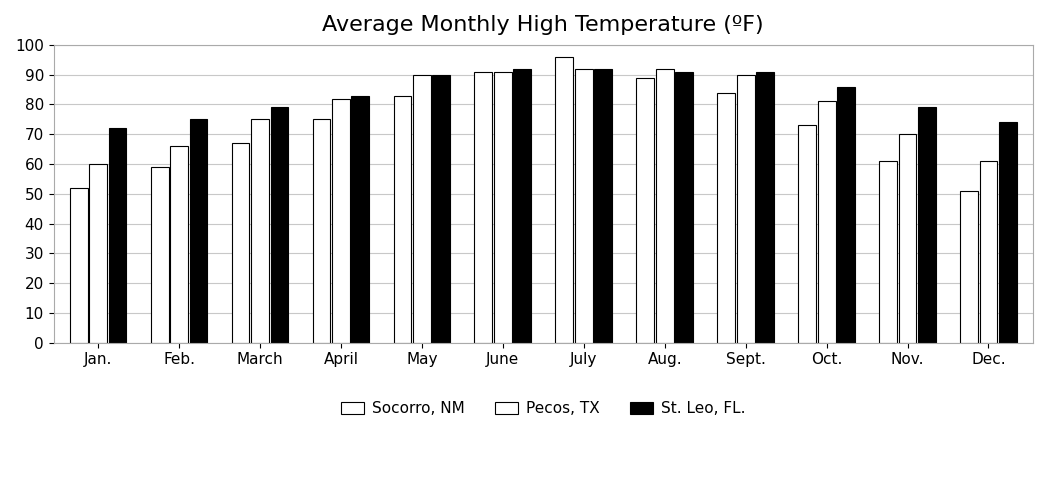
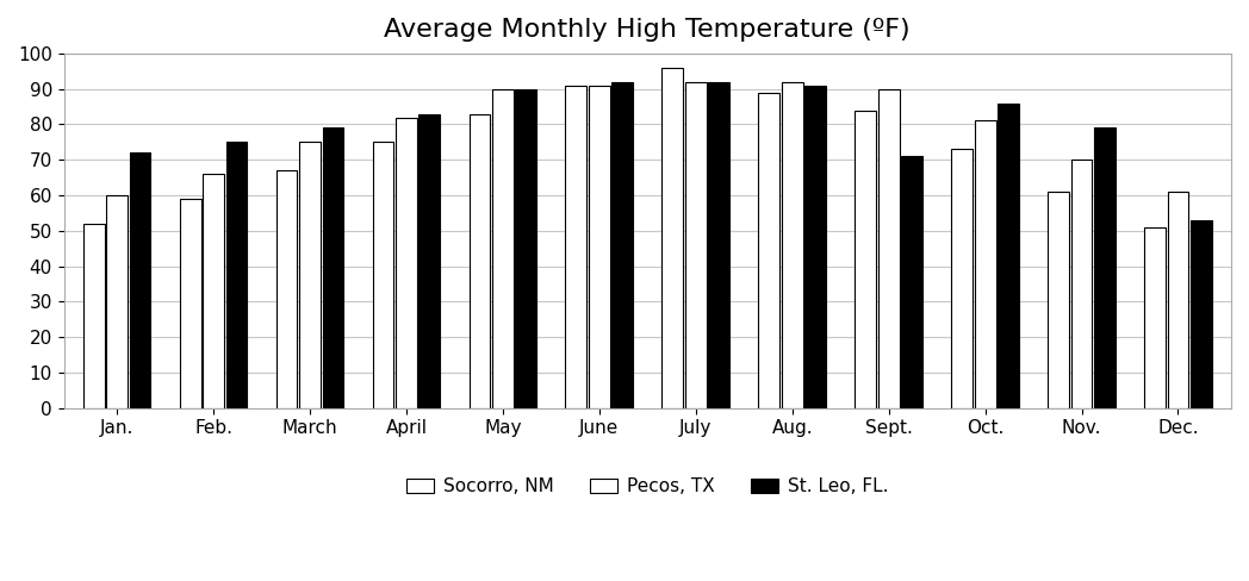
St. Leo, FL./Sept.: 91 -> 71
St. Leo, FL./Dec.: 74 -> 53
